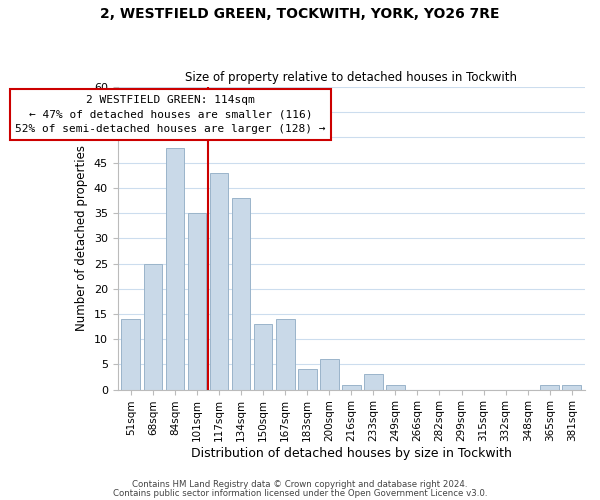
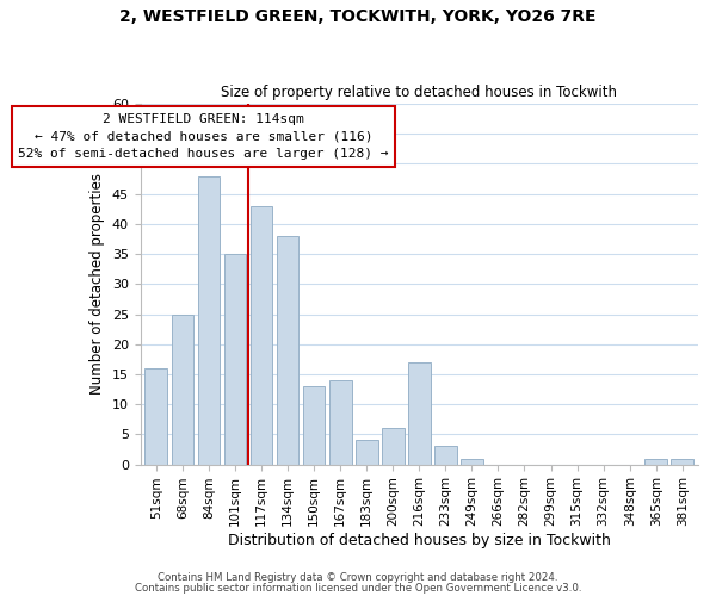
51sqm: 14 -> 16
216sqm: 1 -> 17
